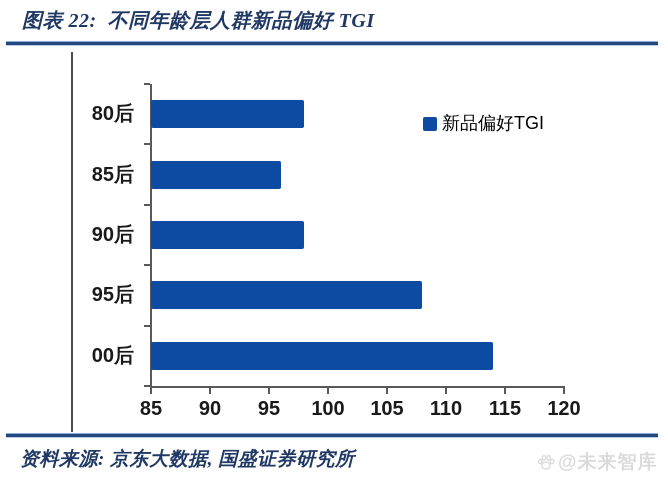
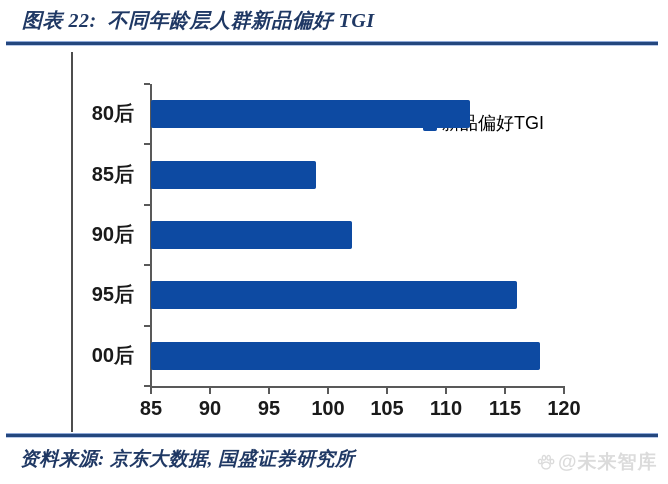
80后: 98 -> 112
85后: 96 -> 99
90后: 98 -> 102
95后: 108 -> 116
00后: 114 -> 118
